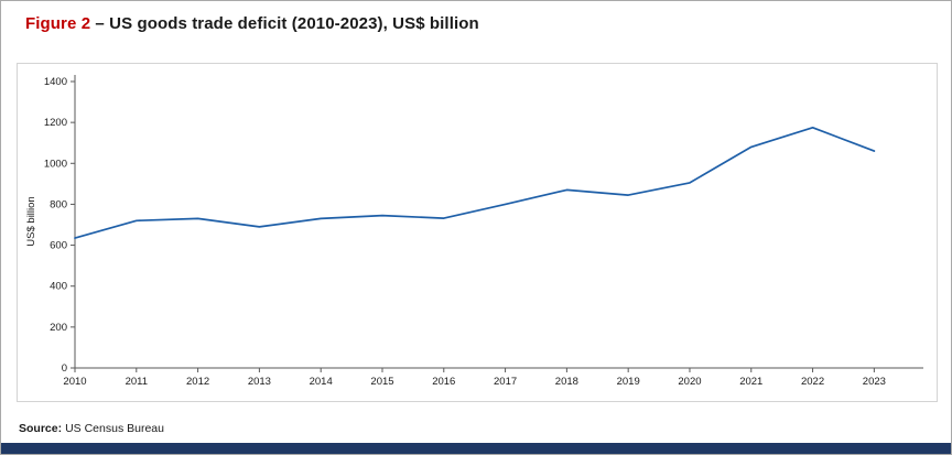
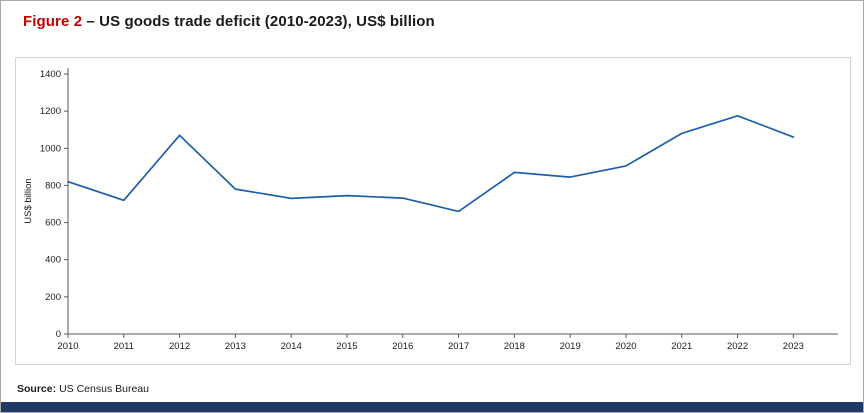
2010: 640 -> 820
2012: 730 -> 1070
2013: 690 -> 780
2017: 800 -> 660
